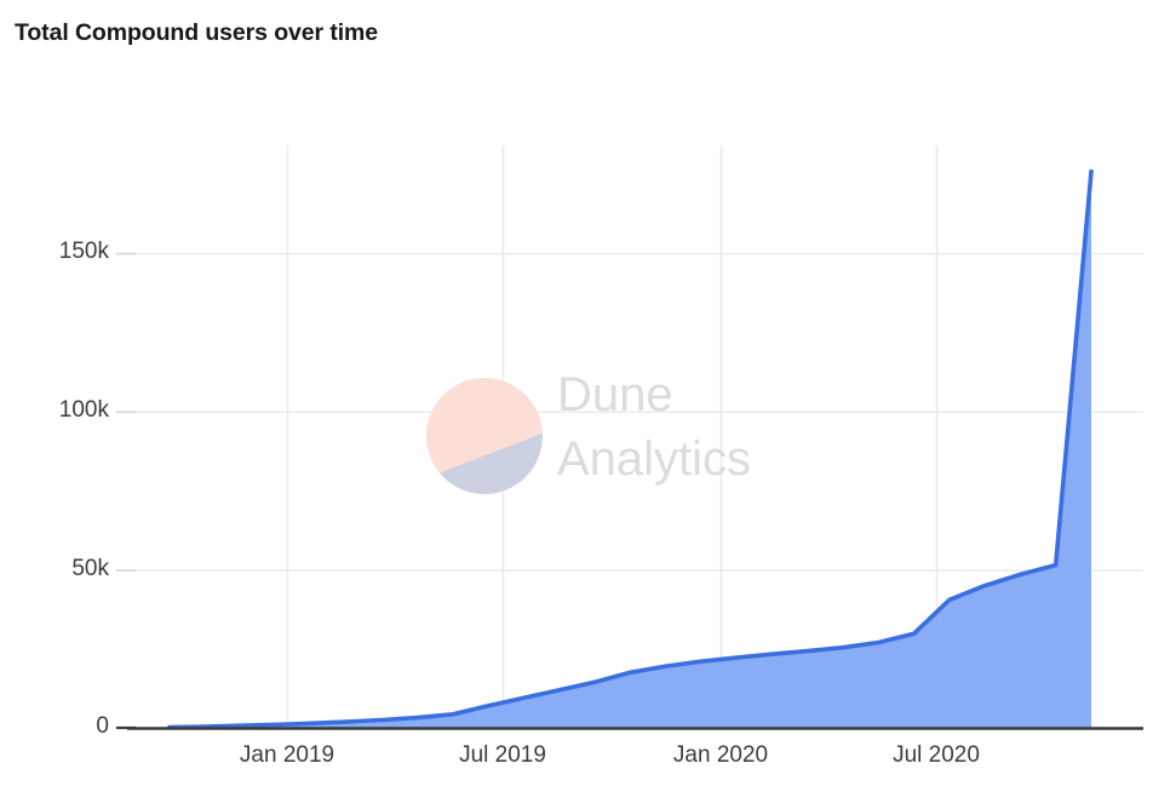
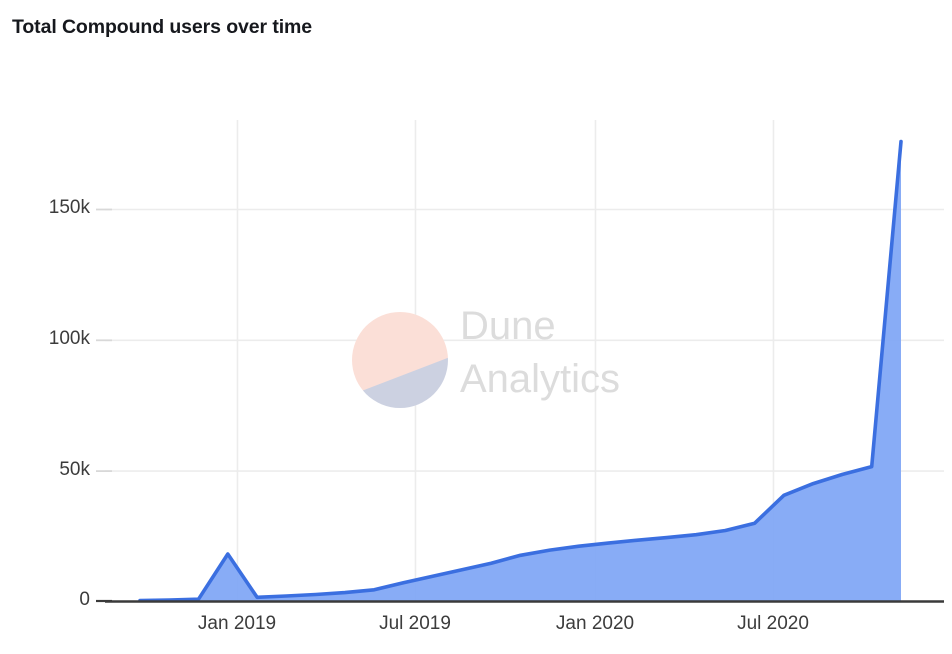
Jan 2019: 1k -> 18k
